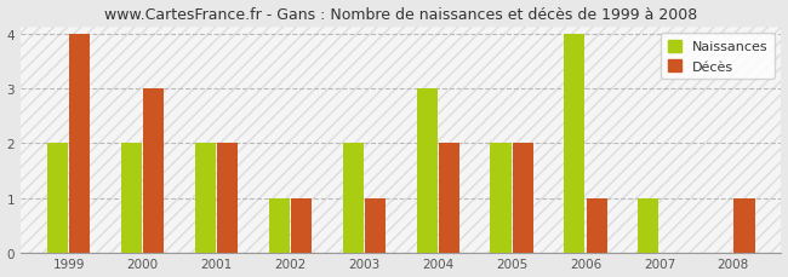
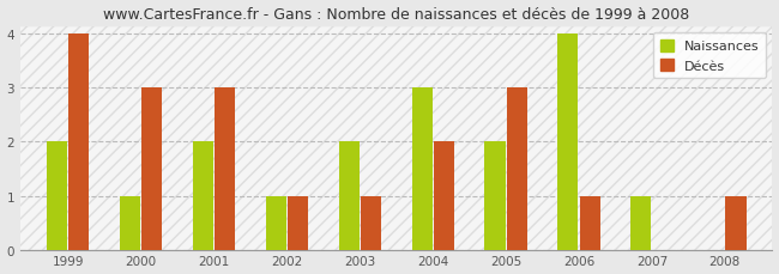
Naissances/2000: 2 -> 1
Décès/2001: 2 -> 3
Décès/2005: 2 -> 3
